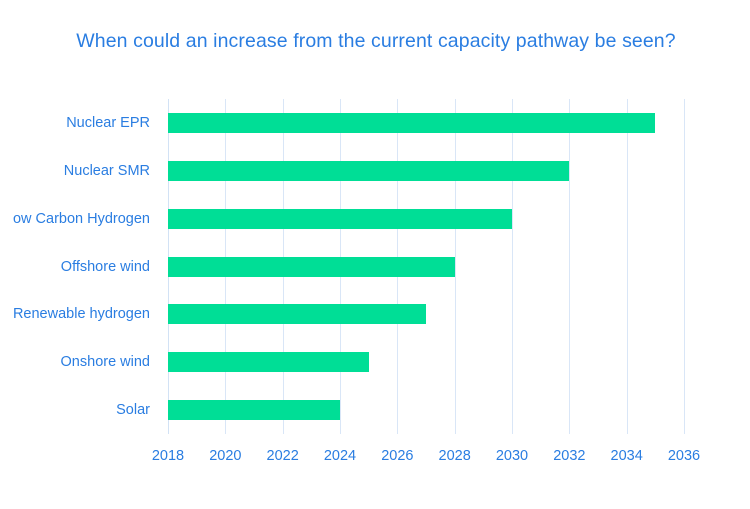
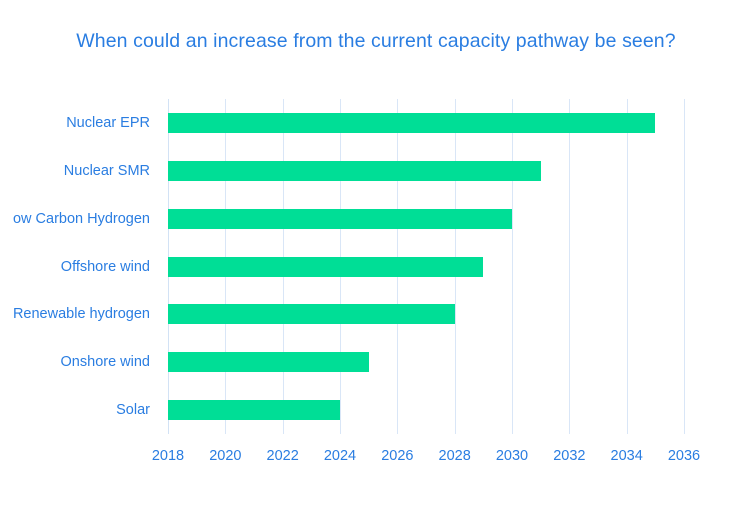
Nuclear SMR: 2032 -> 2031
Offshore wind: 2028 -> 2029
Renewable hydrogen: 2027 -> 2028
